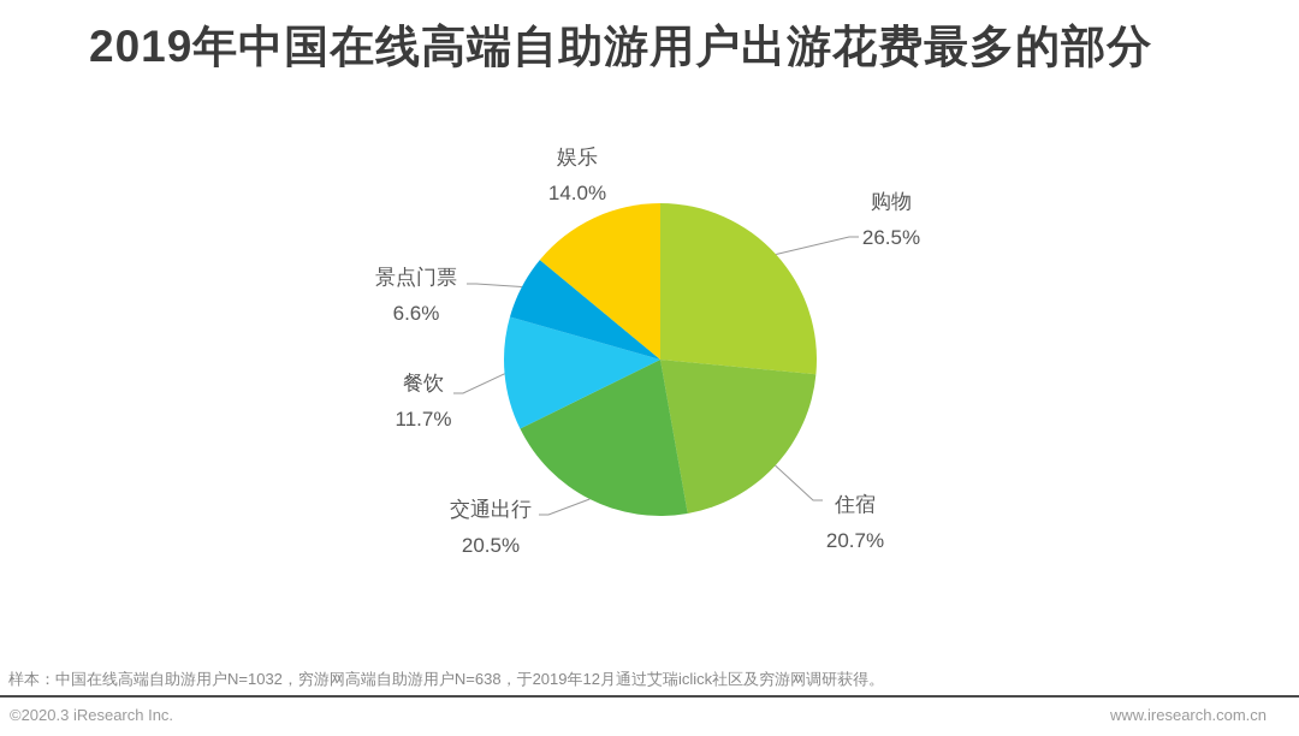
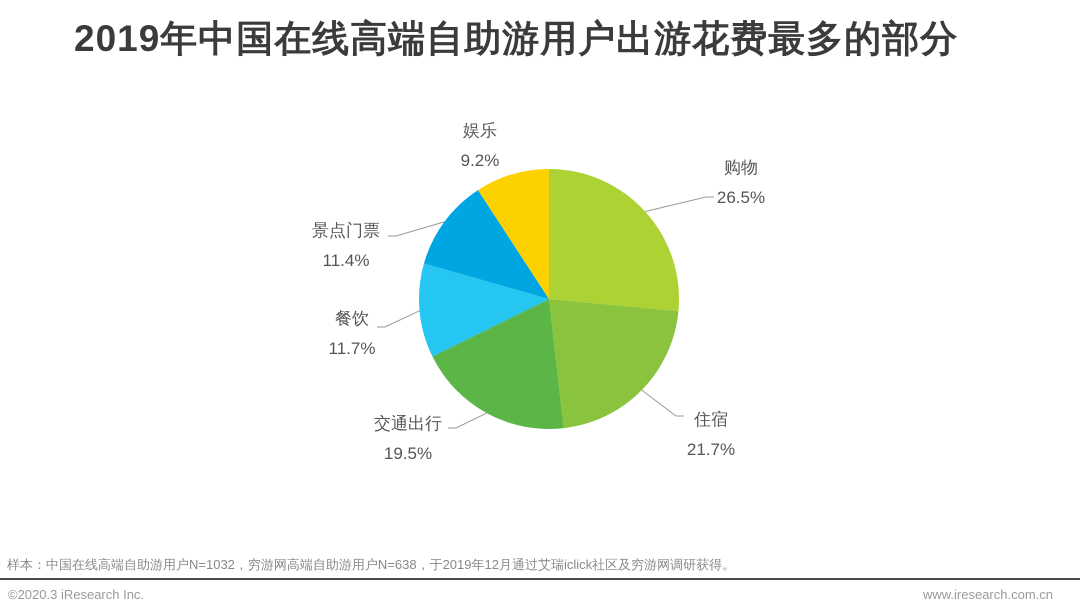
住宿: 20.7% -> 21.7%
交通出行: 20.5% -> 19.5%
景点门票: 6.6% -> 11.4%
娱乐: 14.0% -> 9.2%
